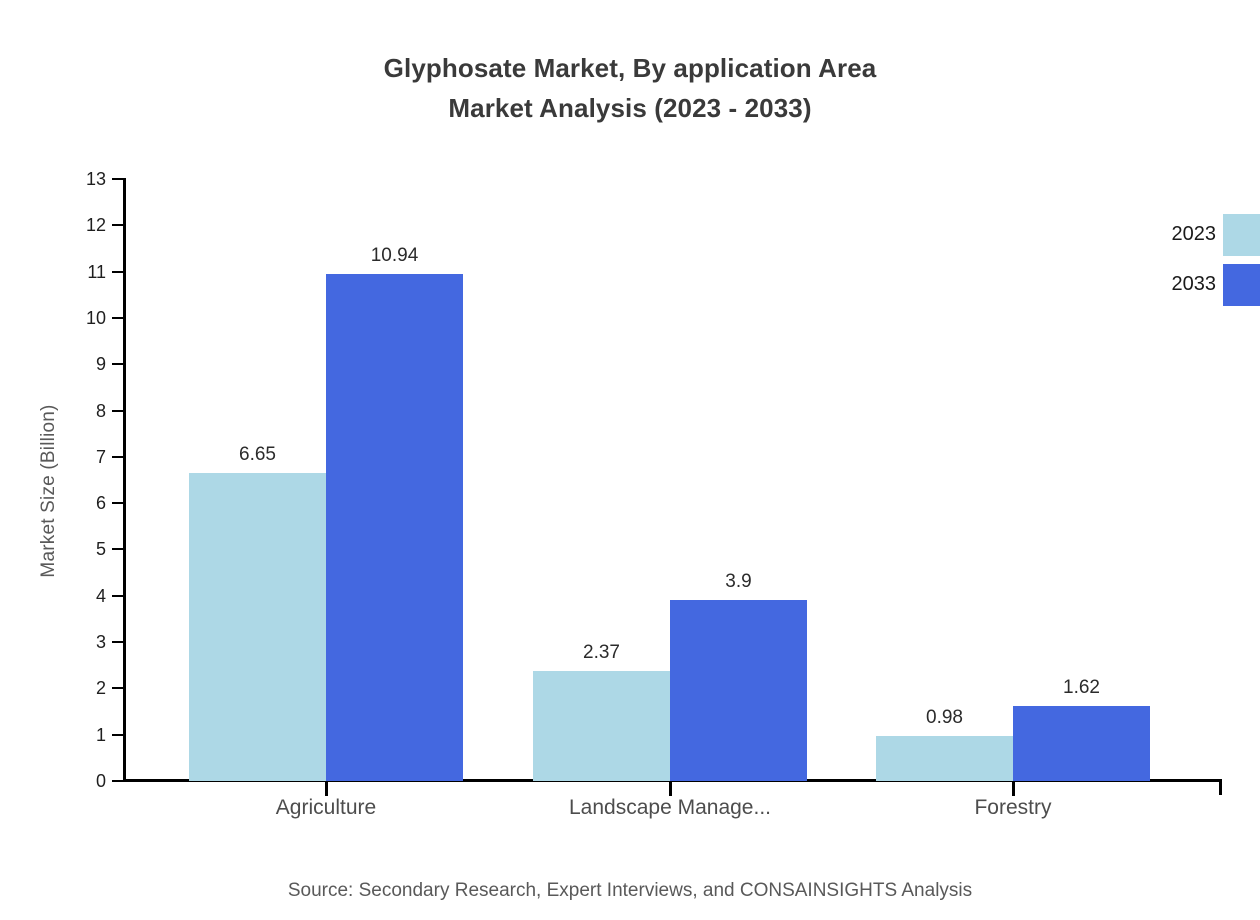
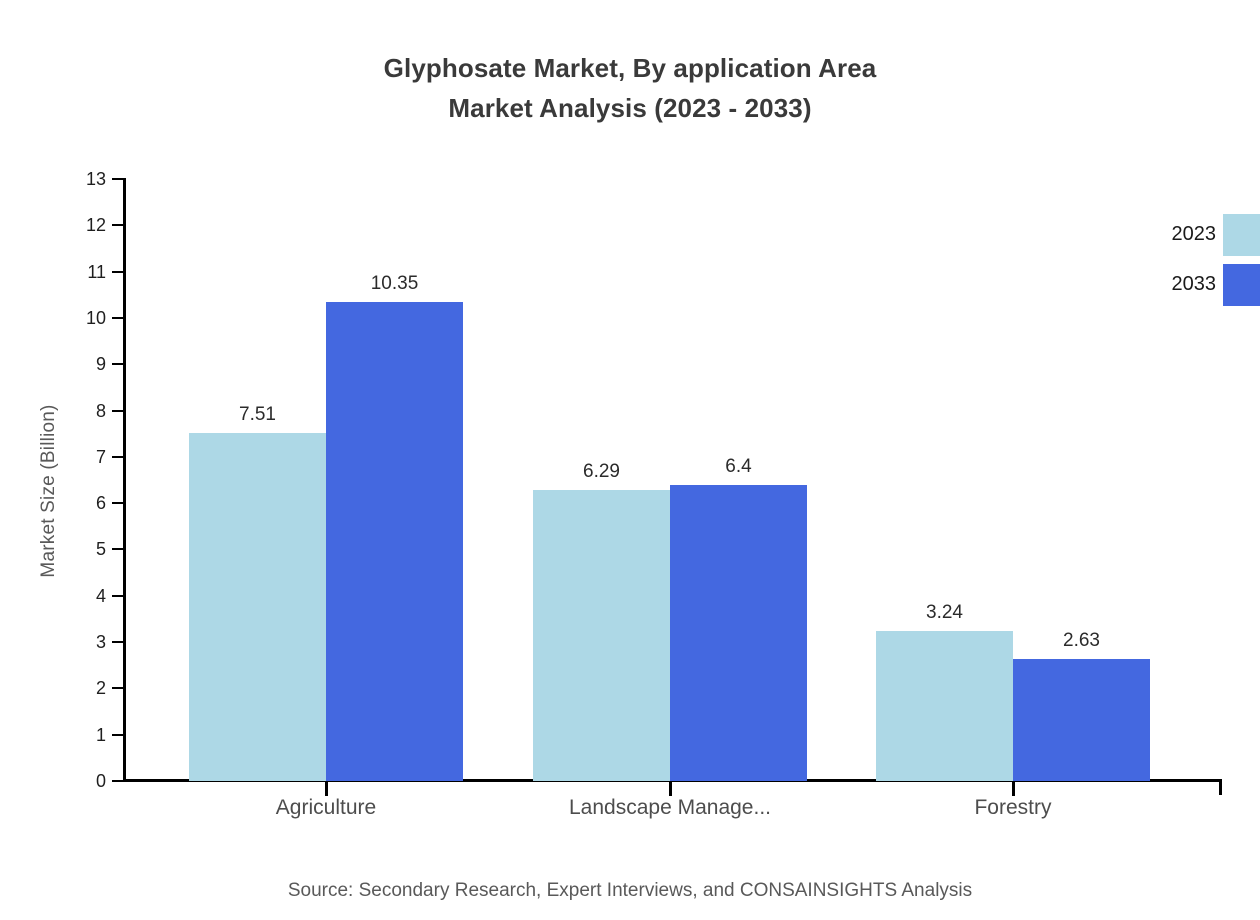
2023/Agriculture: 6.65 -> 7.51
2033/Agriculture: 10.94 -> 10.35
2023/Landscape Manage...: 2.37 -> 6.29
2033/Landscape Manage...: 3.9 -> 6.4
2023/Forestry: 0.98 -> 3.24
2033/Forestry: 1.62 -> 2.63
